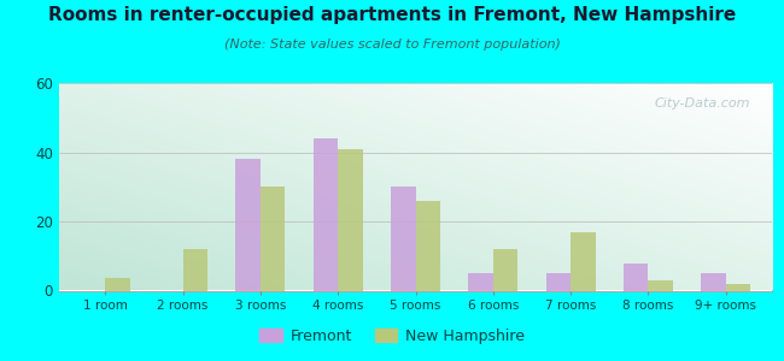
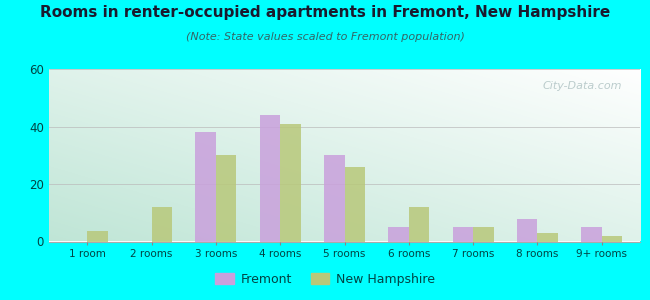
New Hampshire/7 rooms: 17.0 -> 5.0
